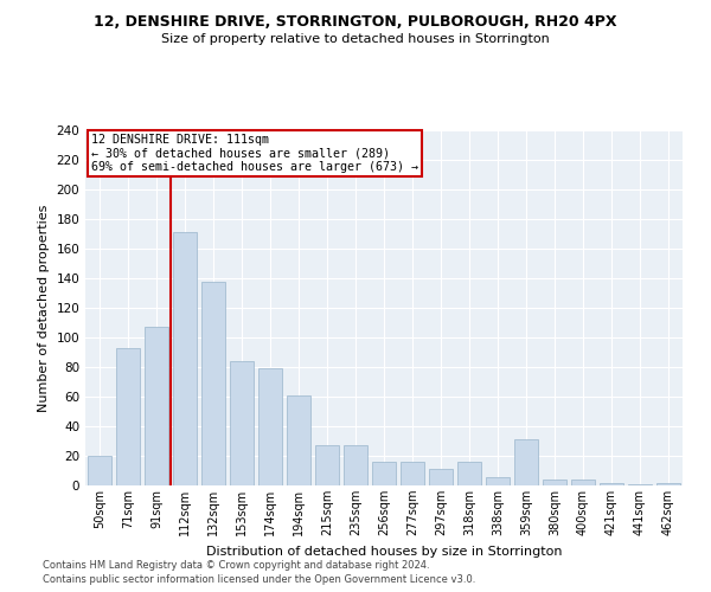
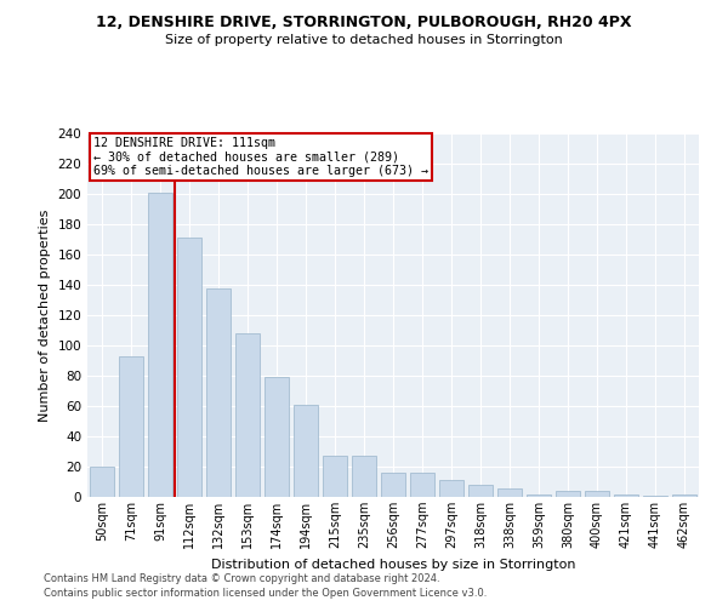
91sqm: 107 -> 201
153sqm: 84 -> 108
318sqm: 16 -> 8
359sqm: 31 -> 2
